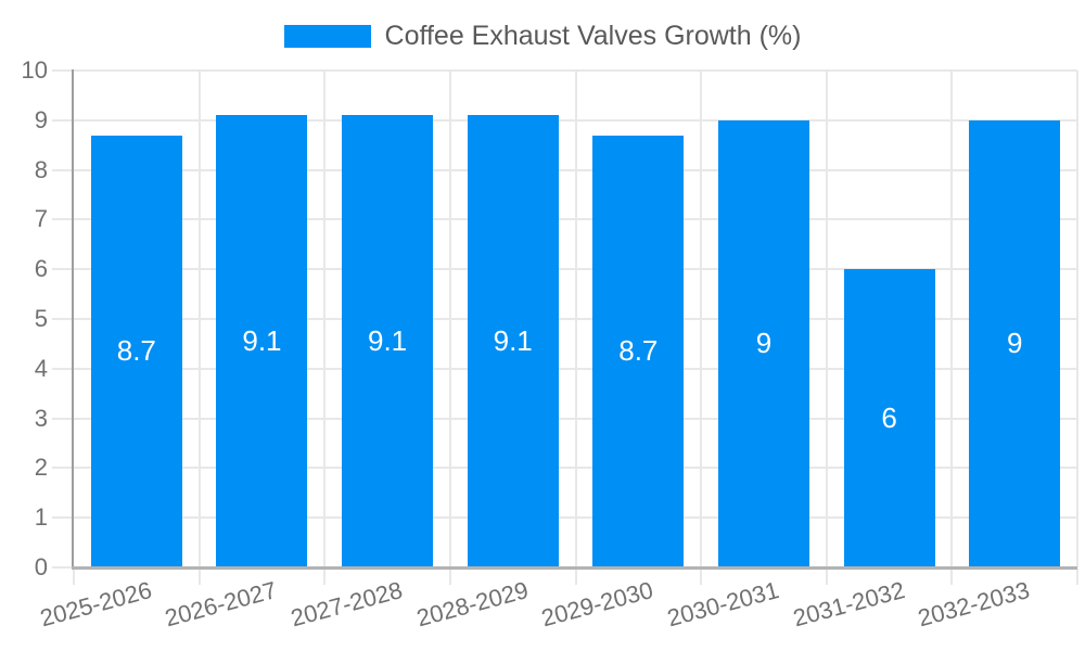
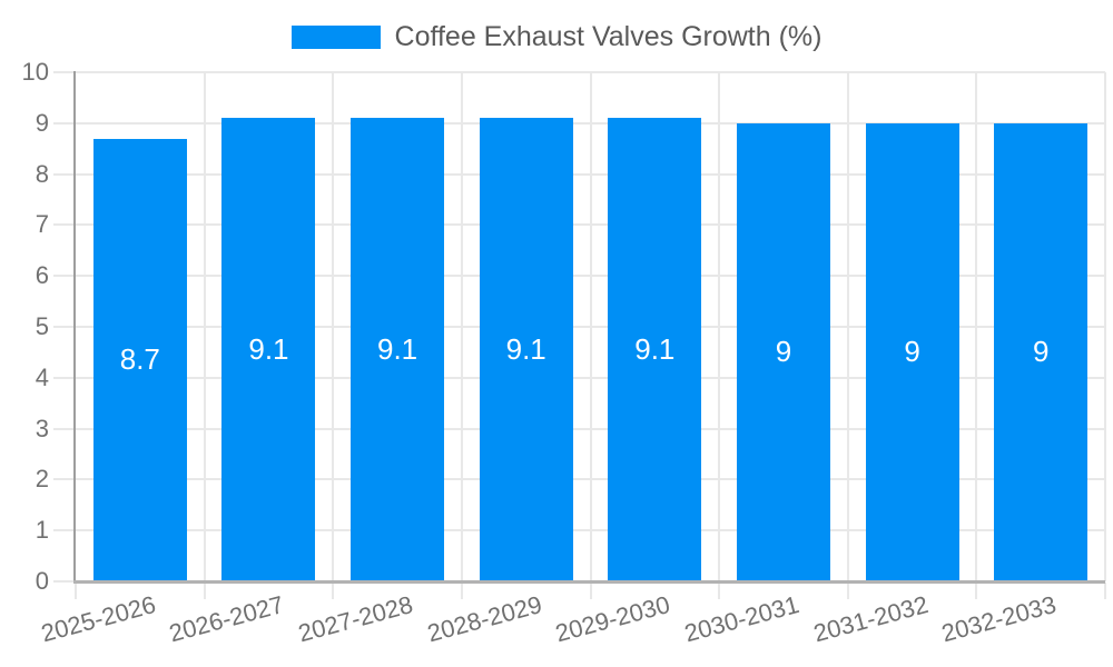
2029-2030: 8.7 -> 9.1
2031-2032: 6 -> 9
